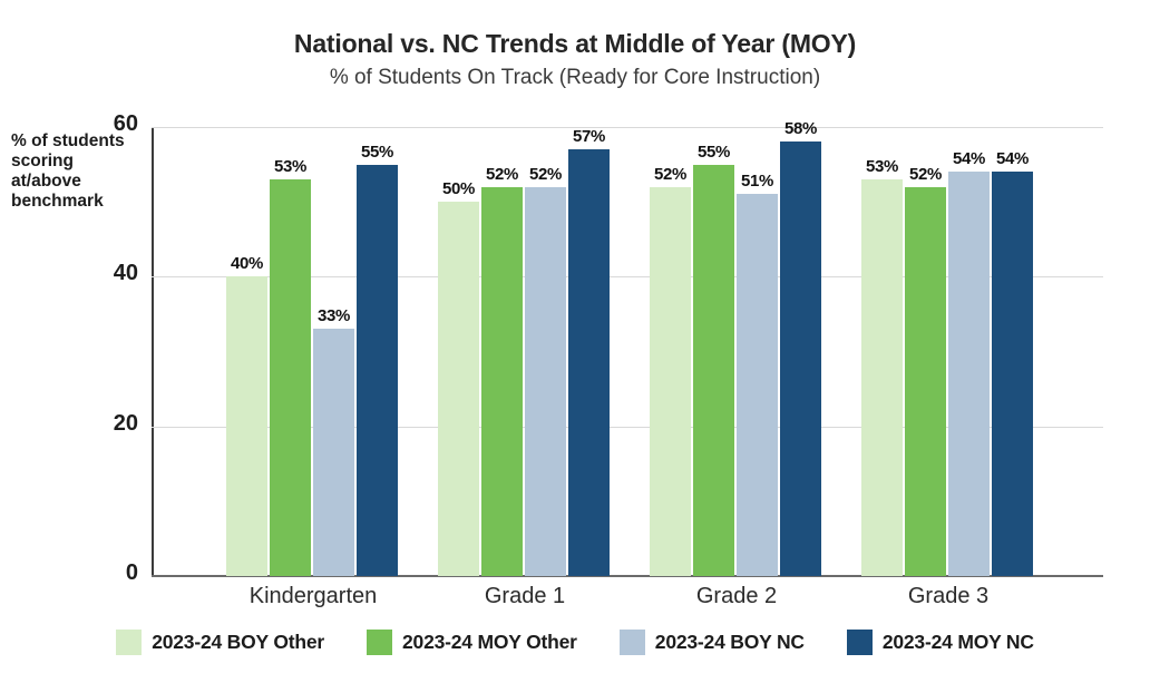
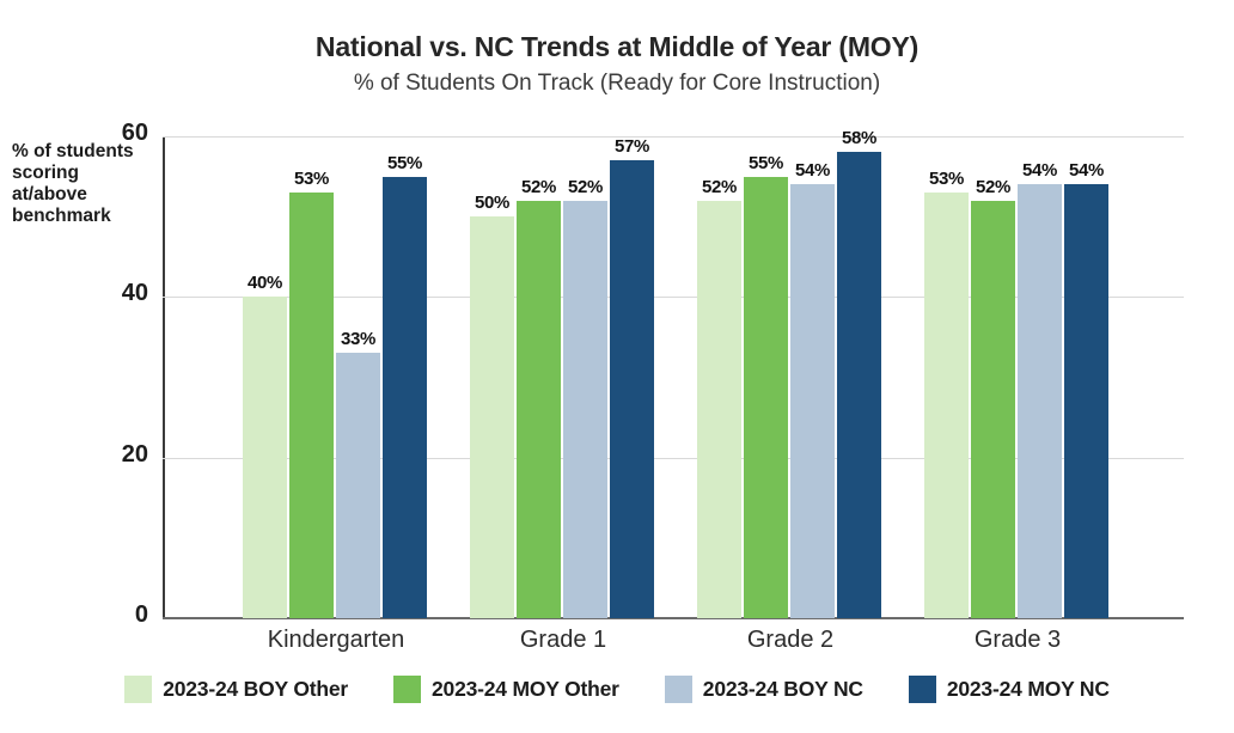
2023-24 BOY NC/Grade 2: 51% -> 54%
